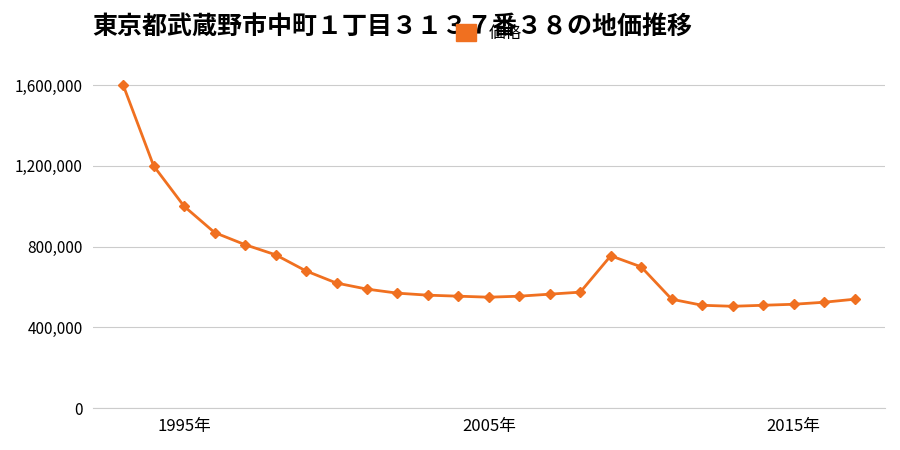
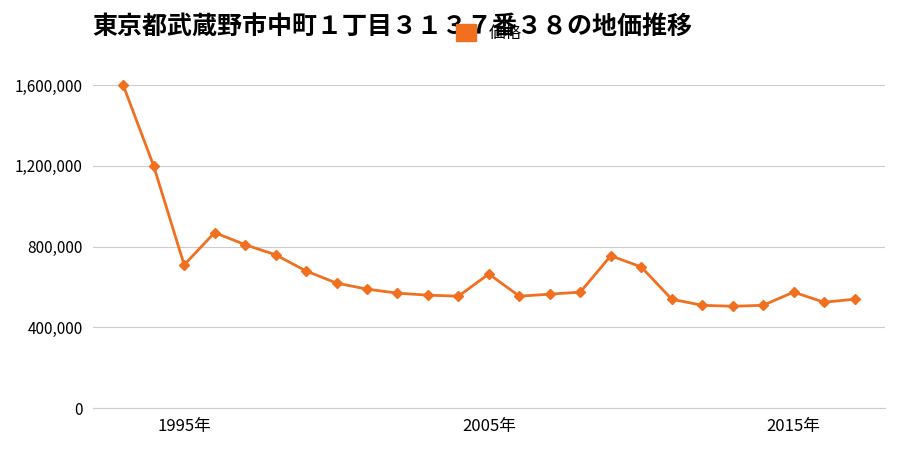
1995年: 1,000,000 -> 710,000
2005年: 550,000 -> 665,000
2015年: 515,000 -> 575,000
